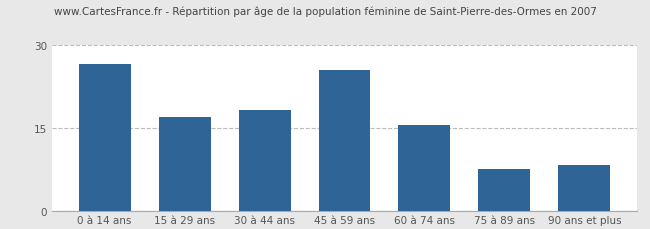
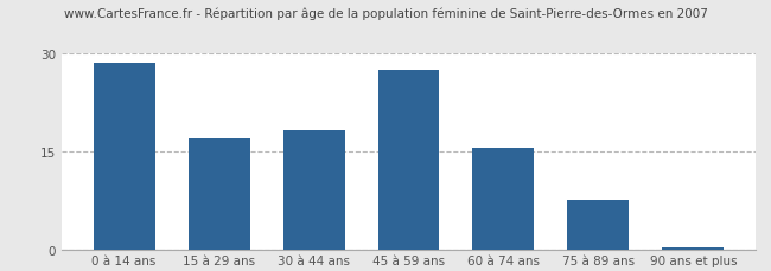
0 à 14 ans: 26.6 -> 28.5
45 à 59 ans: 25.4 -> 27.5
90 ans et plus: 8.2 -> 0.2
